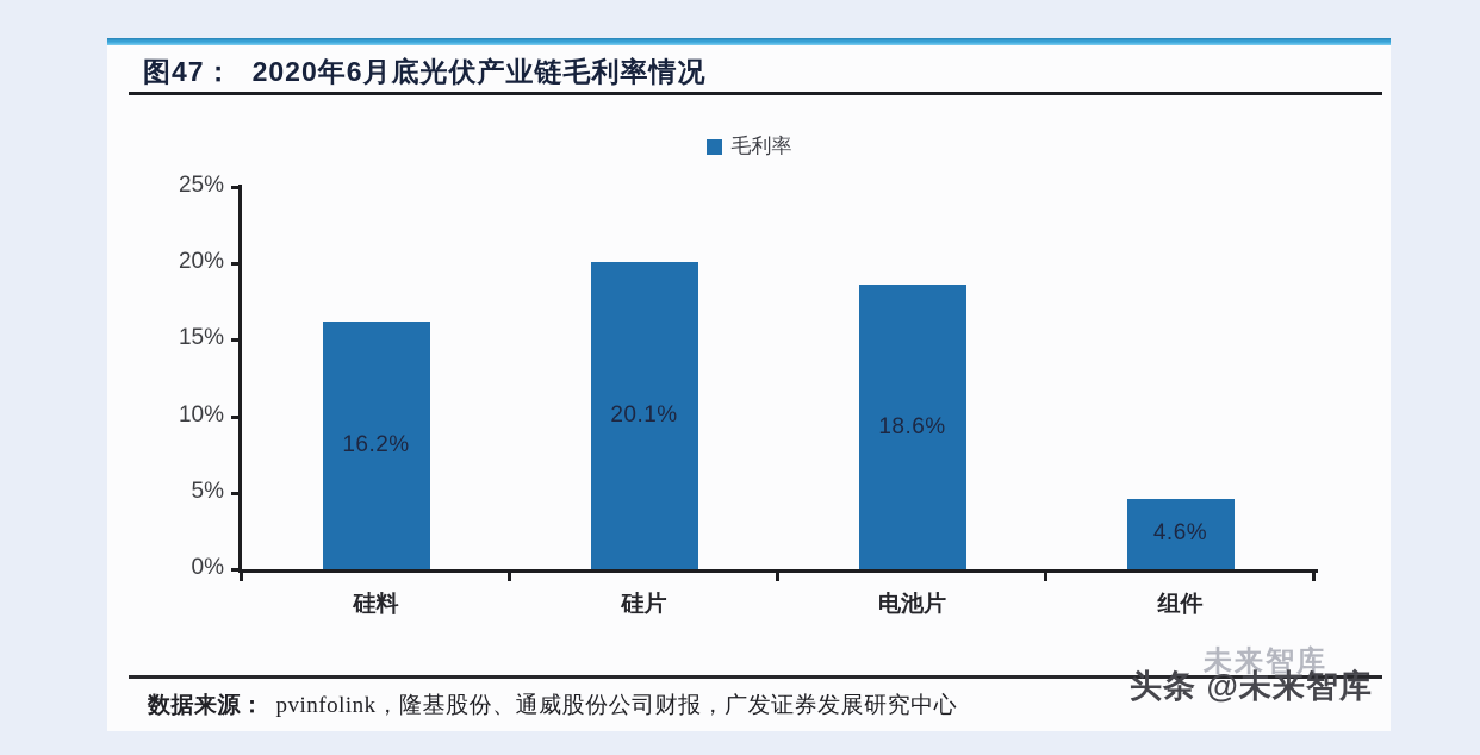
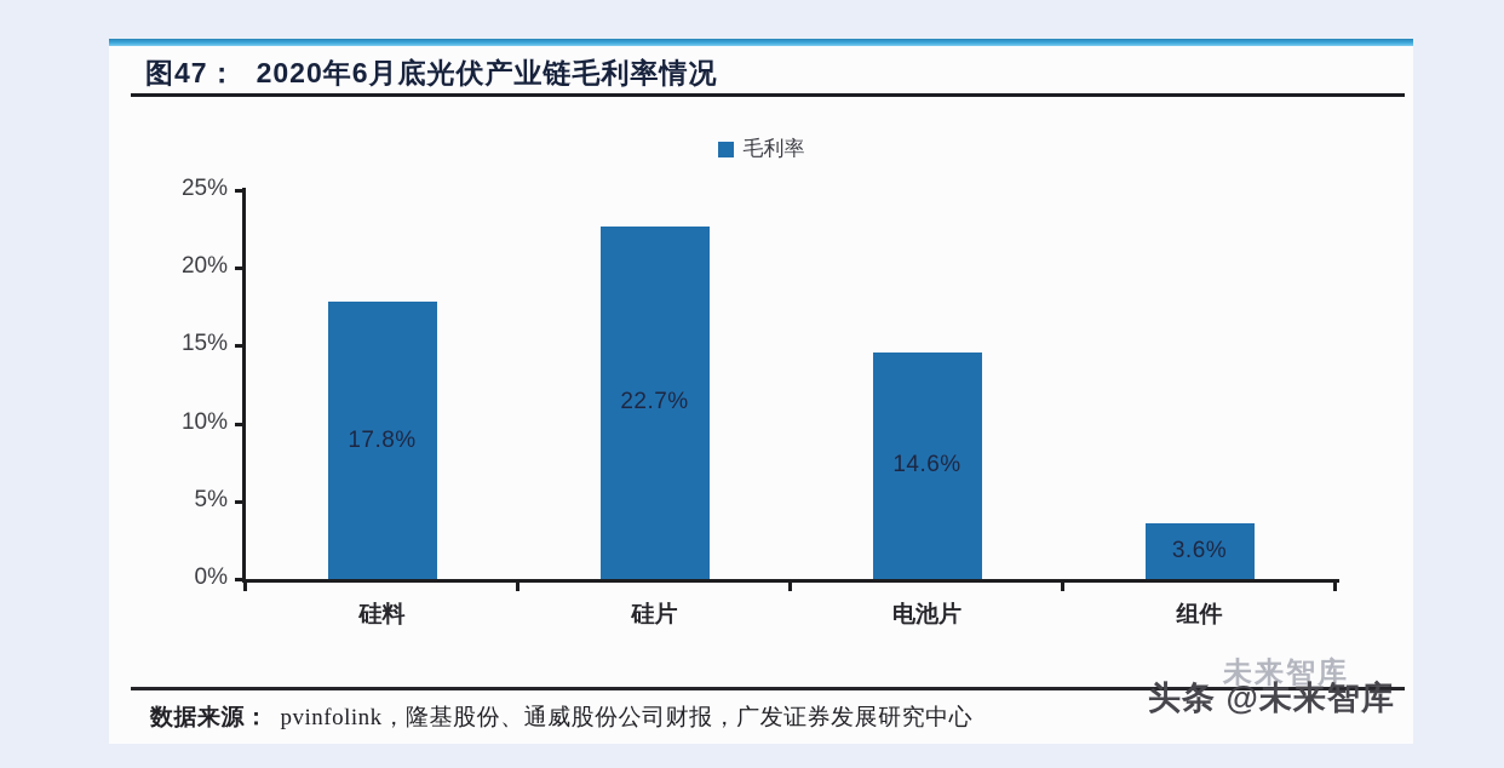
硅料: 16.2% -> 17.8%
硅片: 20.1% -> 22.7%
电池片: 18.6% -> 14.6%
组件: 4.6% -> 3.6%
